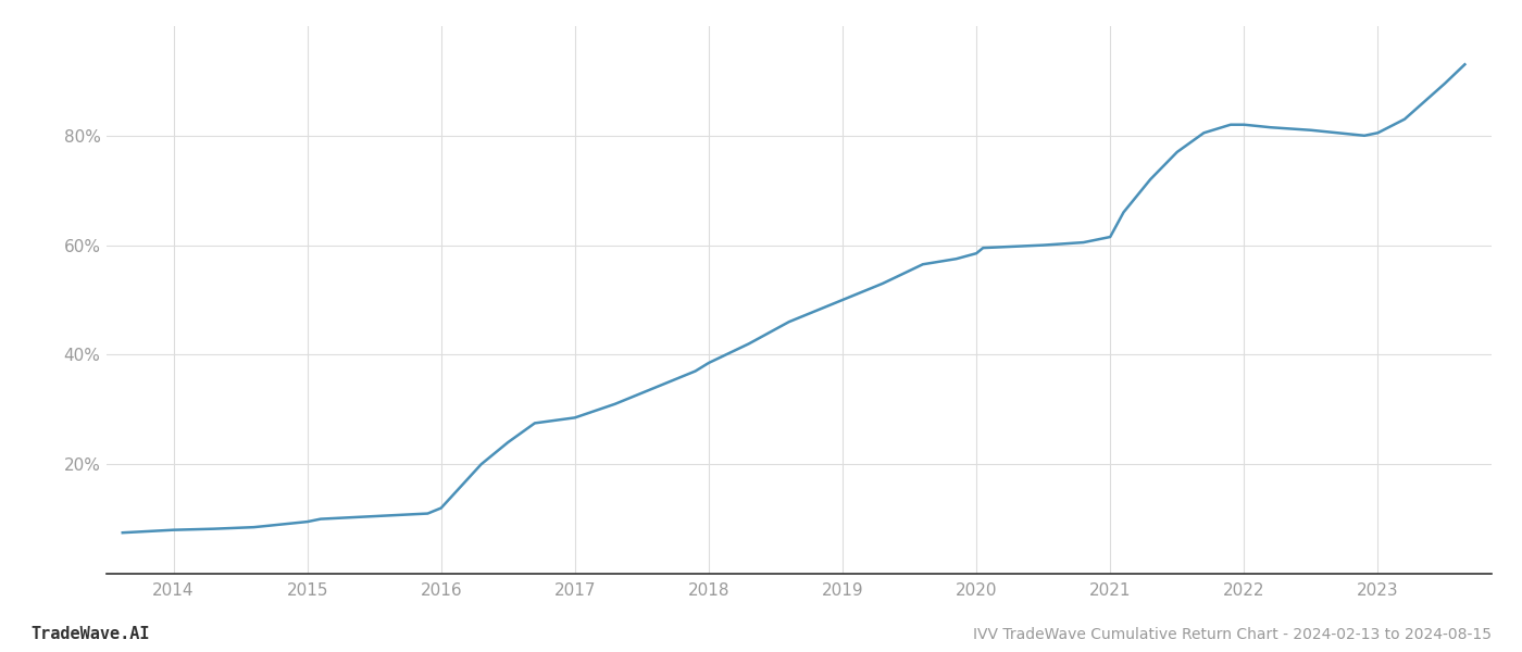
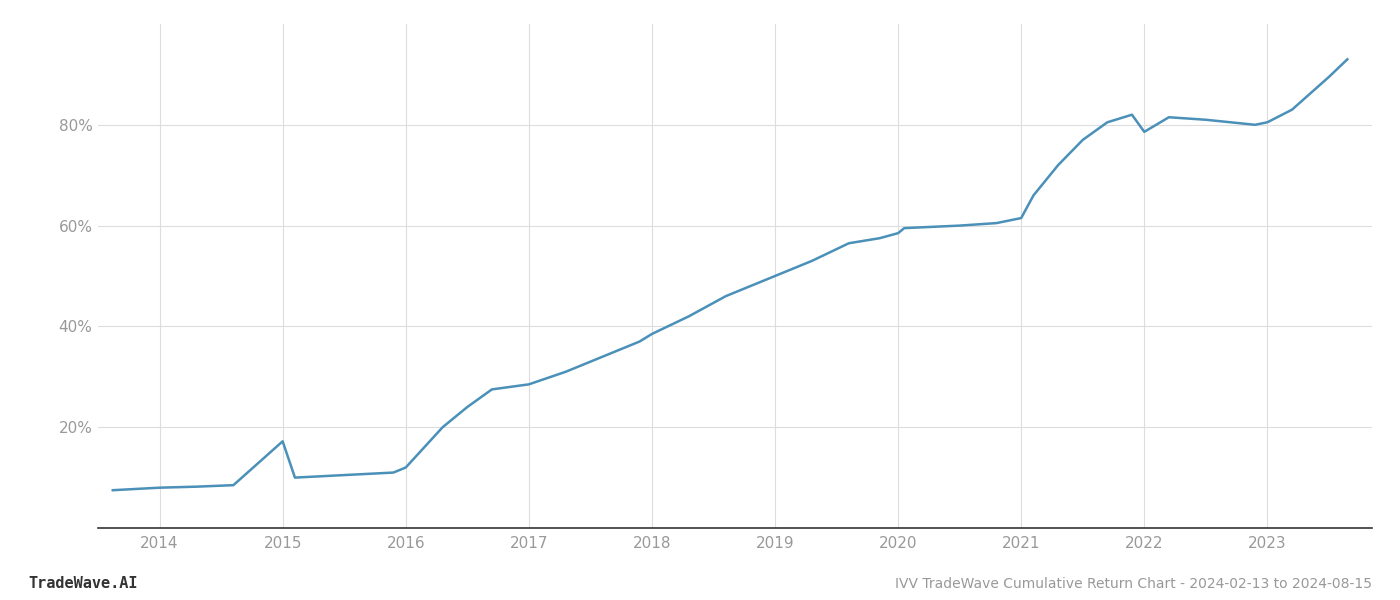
2015: 9.5% -> 17.2%
2022: 82.0% -> 78.6%
